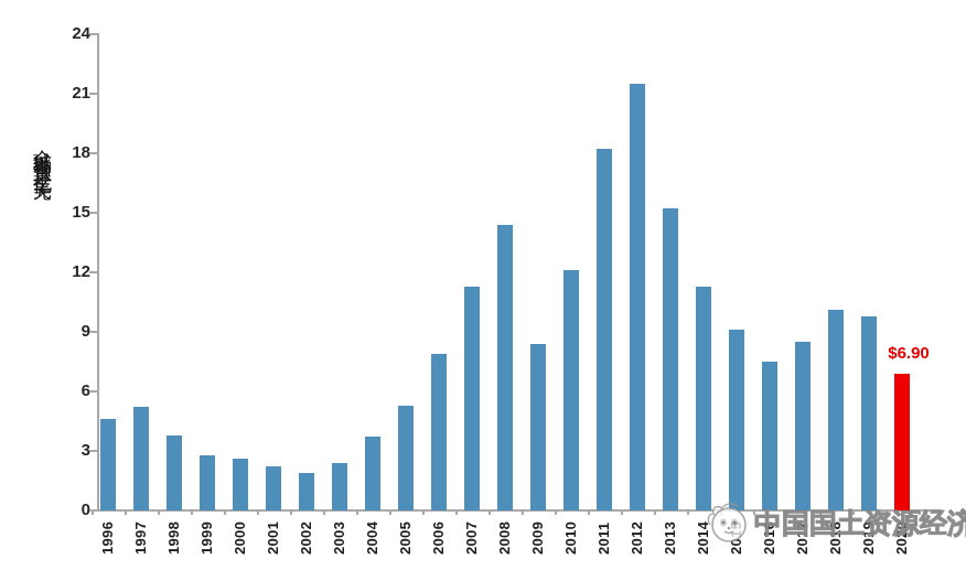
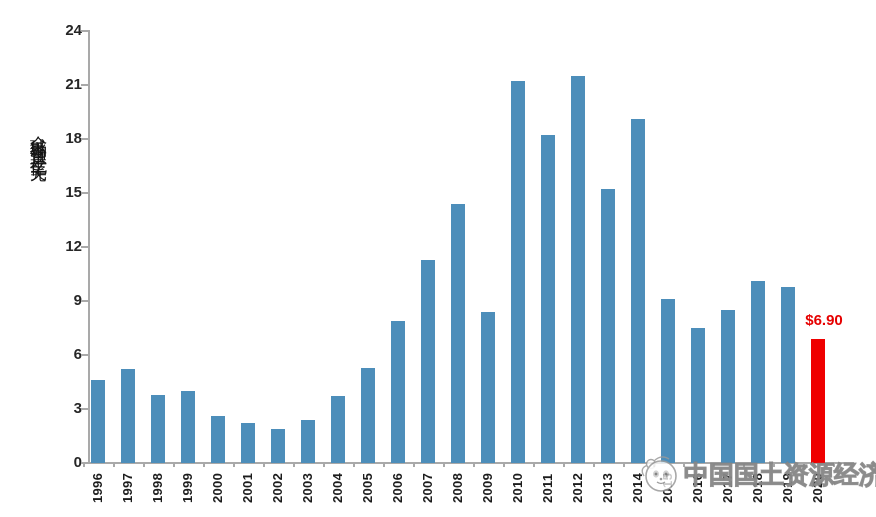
1999: 2.8 -> 4.0
2010: 12.1 -> 21.2
2014: 11.3 -> 19.1
